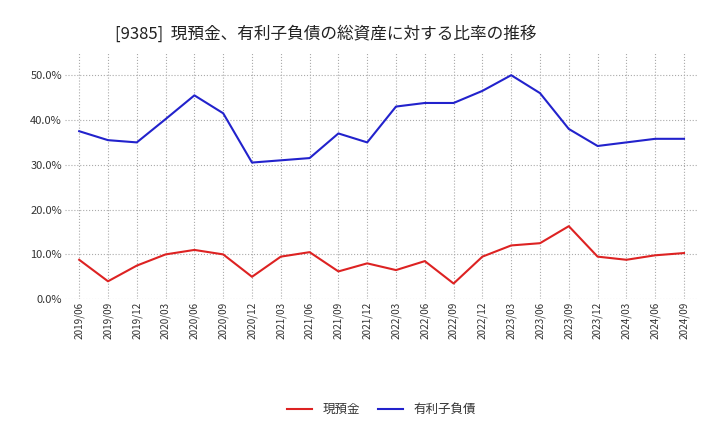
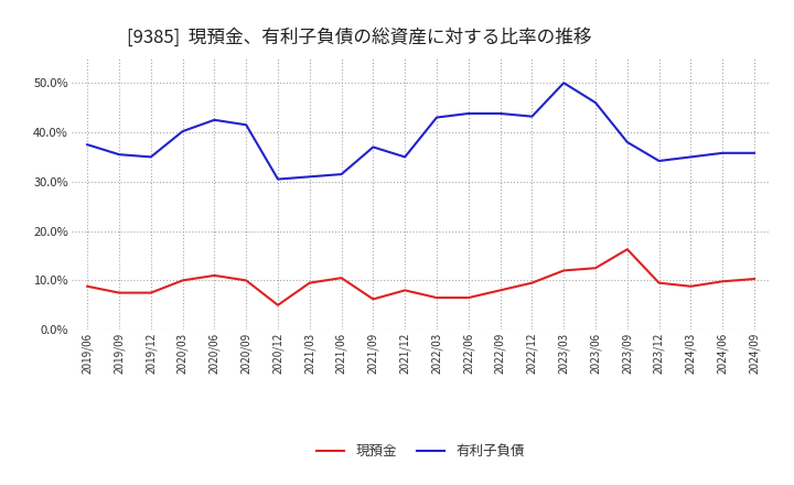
現預金/2019/09: 4.0% -> 7.5%
有利子負債/2020/06: 45.5% -> 42.5%
現預金/2022/06: 8.5% -> 6.5%
現預金/2022/09: 3.5% -> 8.0%
有利子負債/2022/12: 46.5% -> 43.2%
